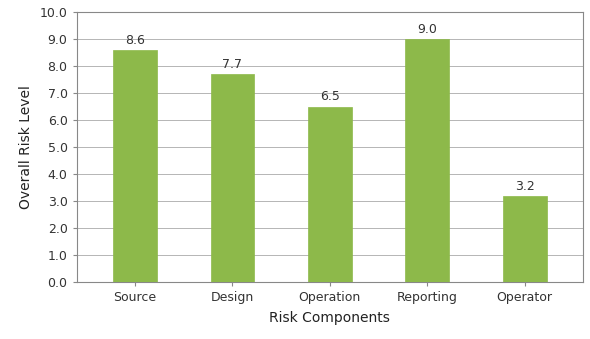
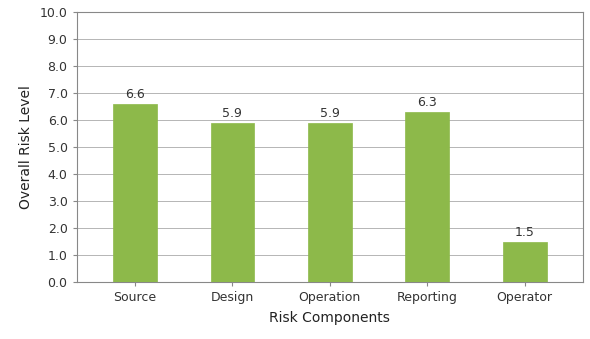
Source: 8.6 -> 6.6
Design: 7.7 -> 5.9
Operation: 6.5 -> 5.9
Reporting: 9.0 -> 6.3
Operator: 3.2 -> 1.5
